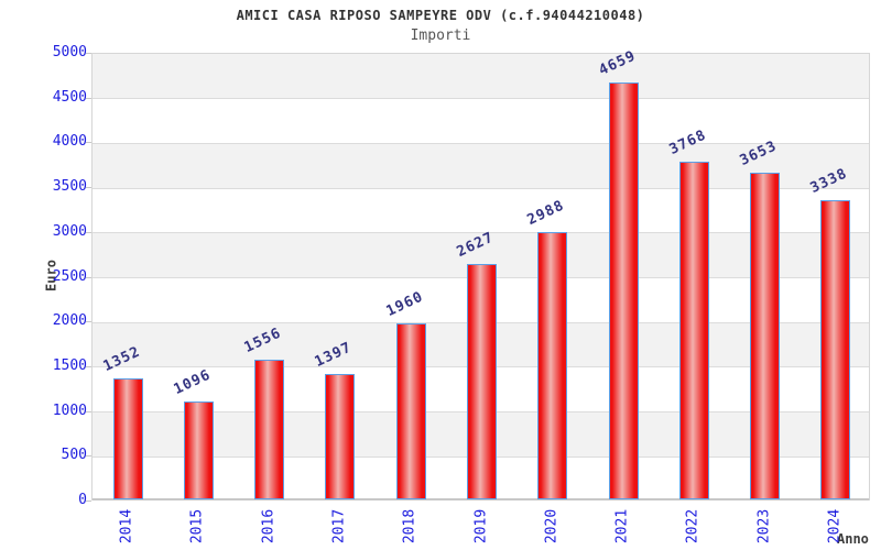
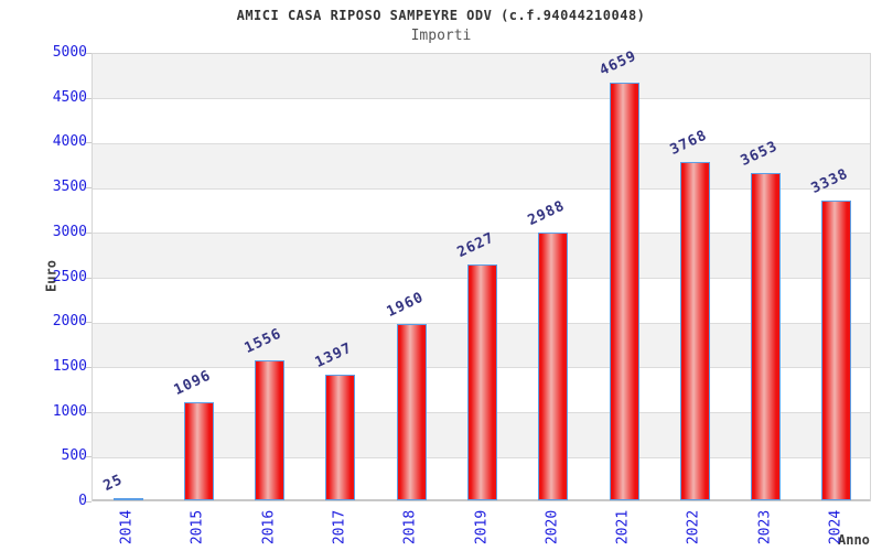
2014: 1352 -> 25
